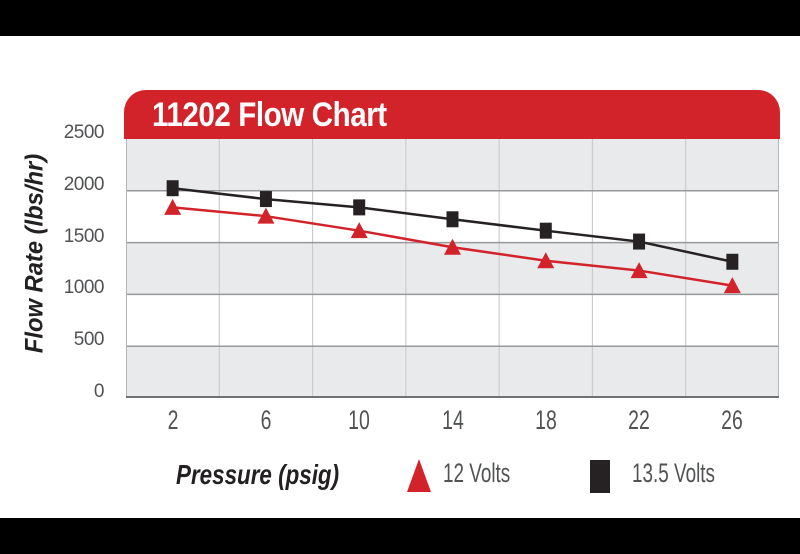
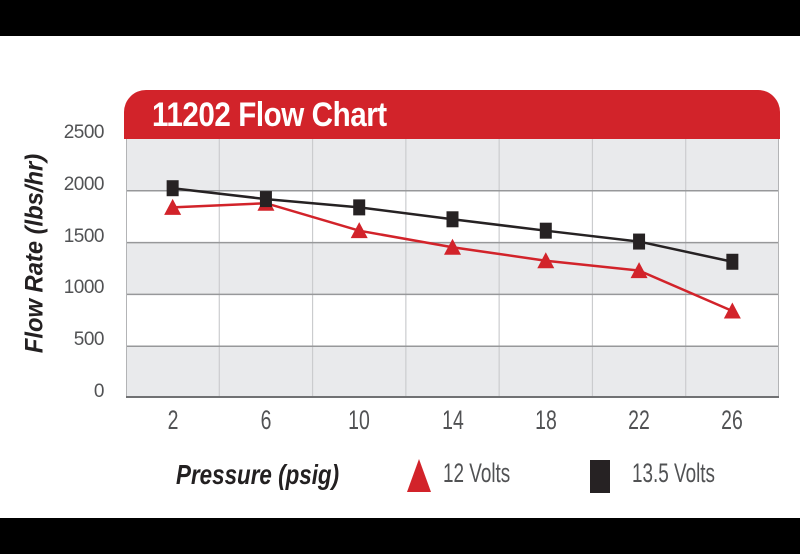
12 Volts/6: 1760 -> 1880
12 Volts/26: 1080 -> 840
